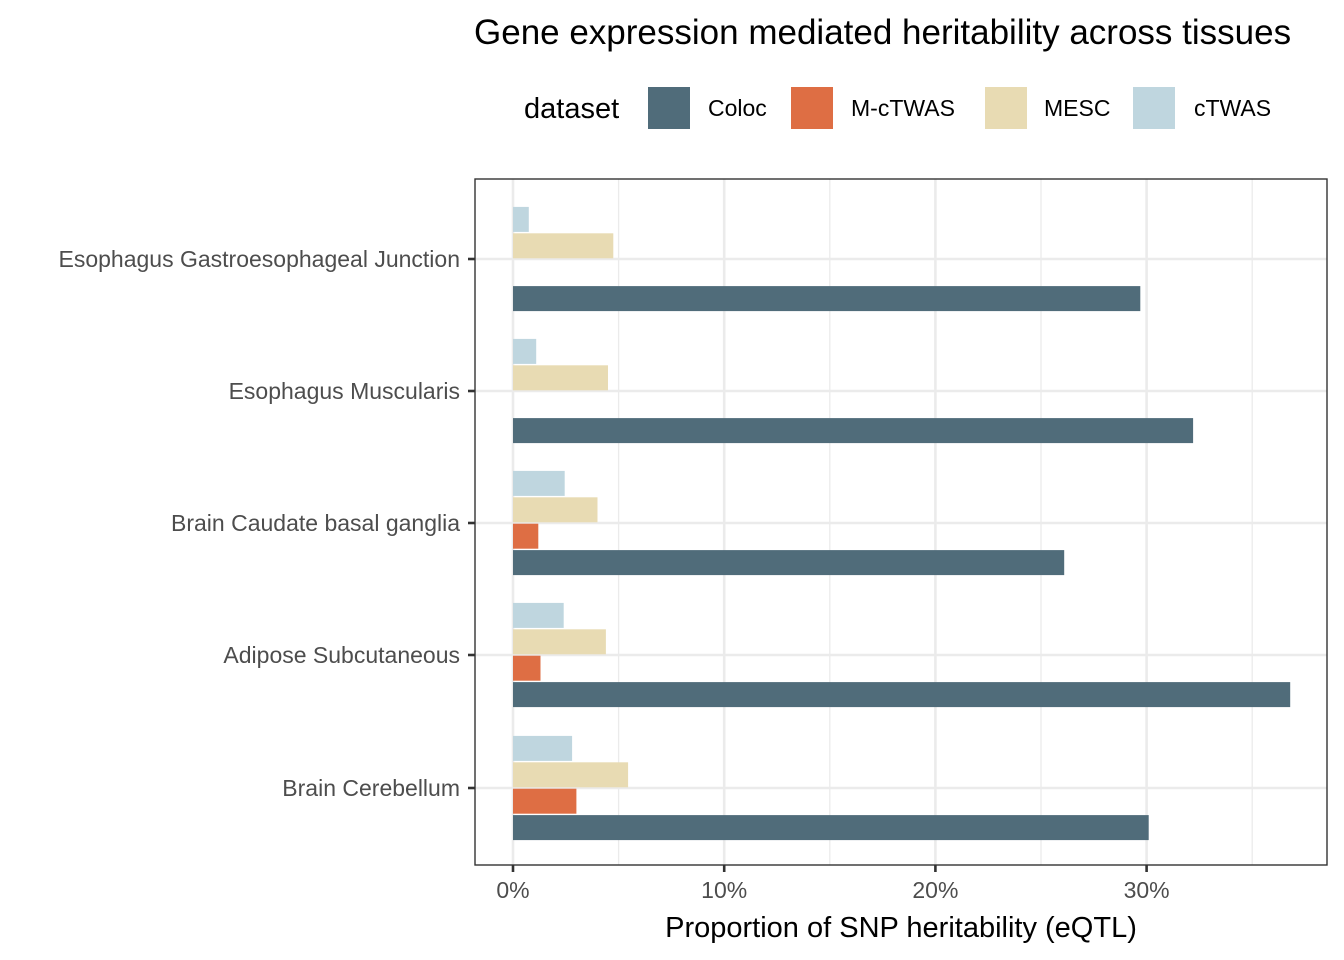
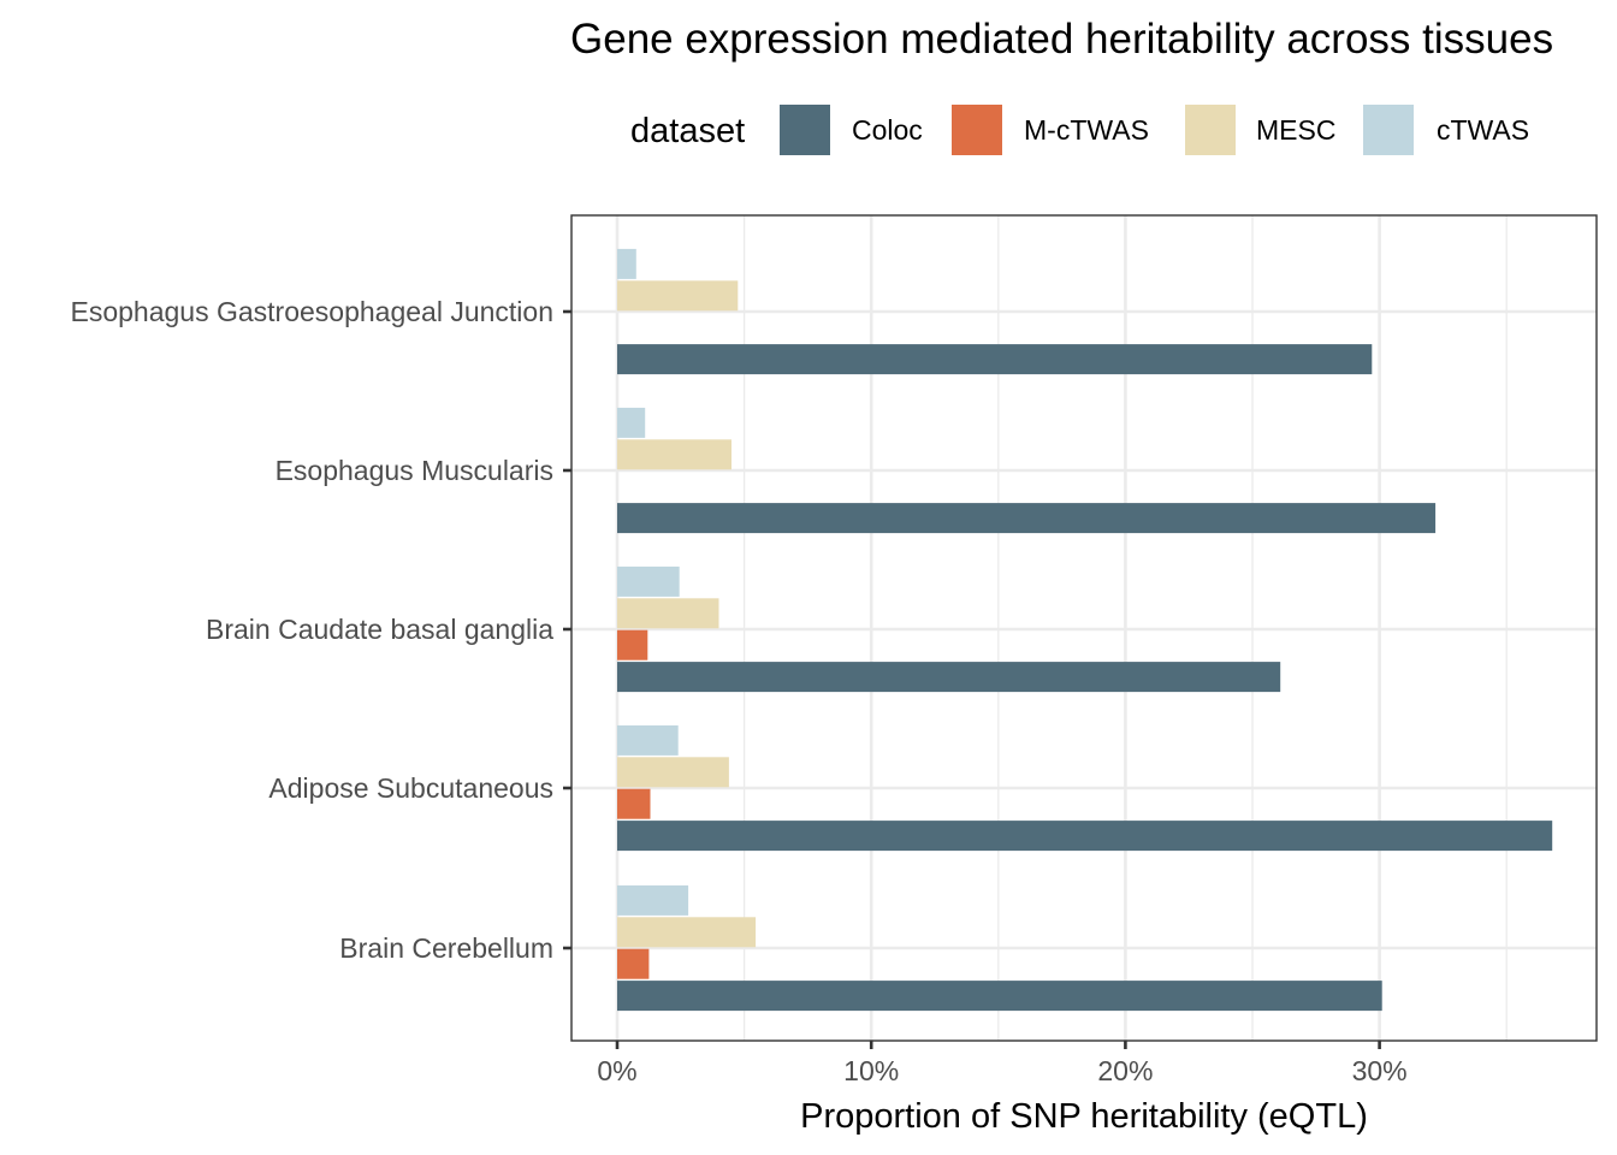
M-cTWAS/Brain Cerebellum: 3.0% -> 1.2%
